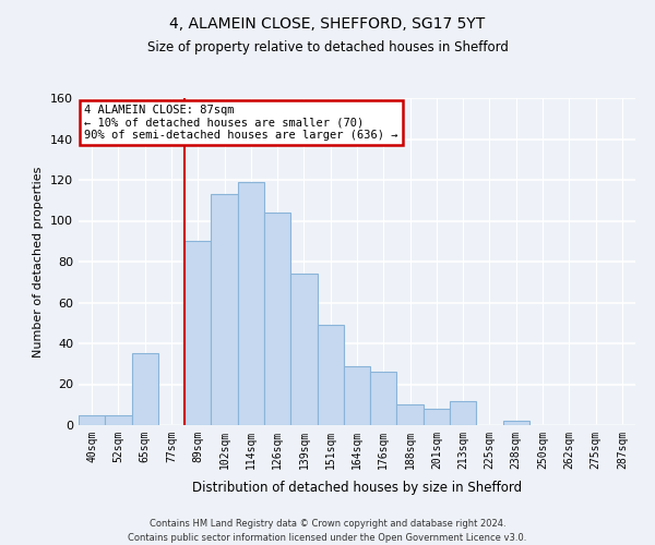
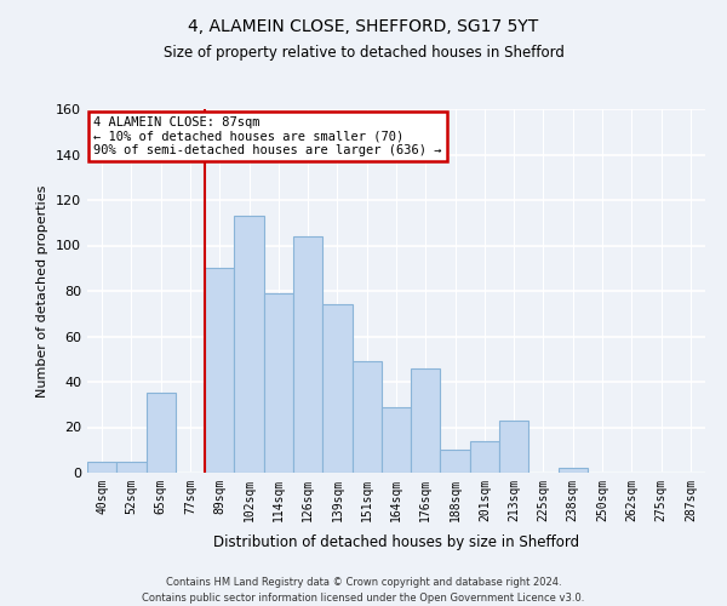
114sqm: 119 -> 79
176sqm: 26 -> 46
201sqm: 8 -> 14
213sqm: 12 -> 23
